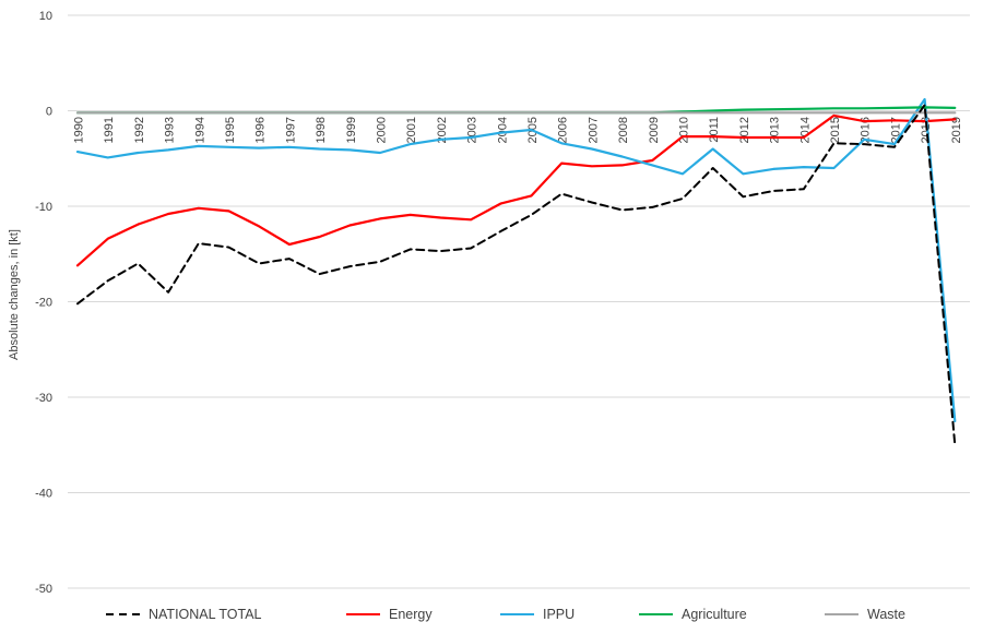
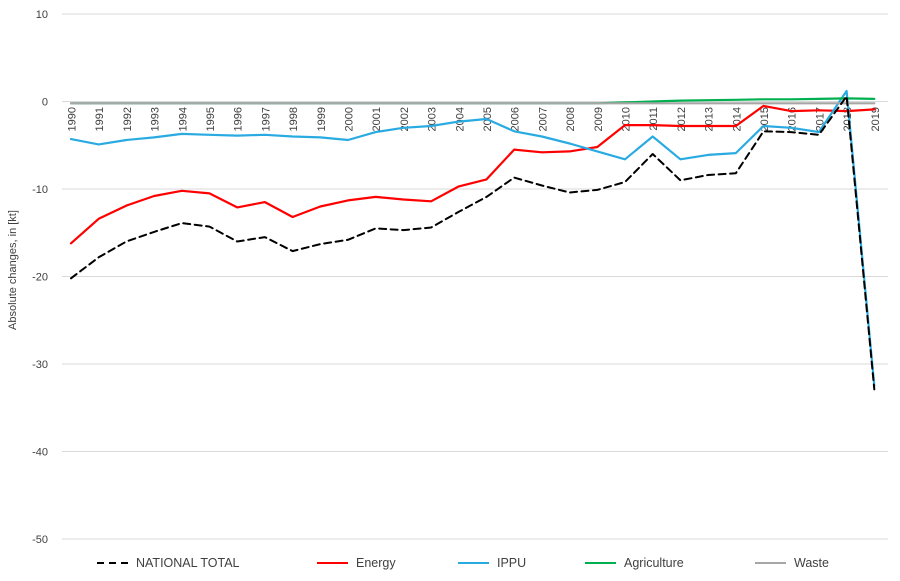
NATIONAL TOTAL/1993: -19 -> -15
Energy/1997: -14 -> -12
IPPU/2015: -6 -> -3
NATIONAL TOTAL/2019: -35 -> -33
